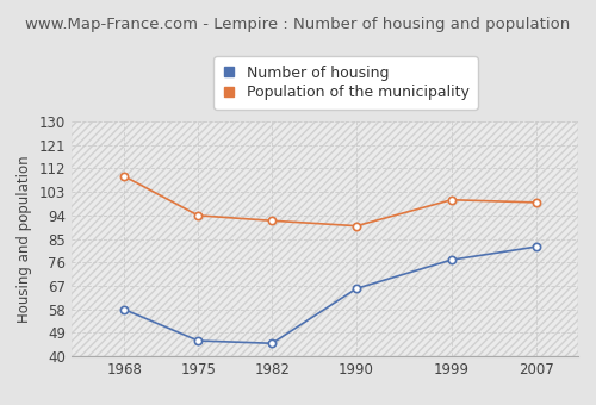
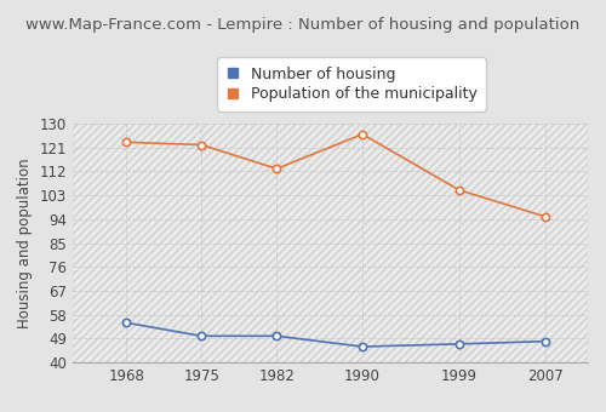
Number of housing/1968: 58 -> 55
Population of the municipality/1968: 109 -> 123
Number of housing/1975: 46 -> 50
Population of the municipality/1975: 94 -> 122
Number of housing/1982: 45 -> 50
Population of the municipality/1982: 92 -> 113
Number of housing/1990: 66 -> 46
Population of the municipality/1990: 90 -> 126
Number of housing/1999: 77 -> 47
Population of the municipality/1999: 100 -> 105
Number of housing/2007: 82 -> 48
Population of the municipality/2007: 99 -> 95
